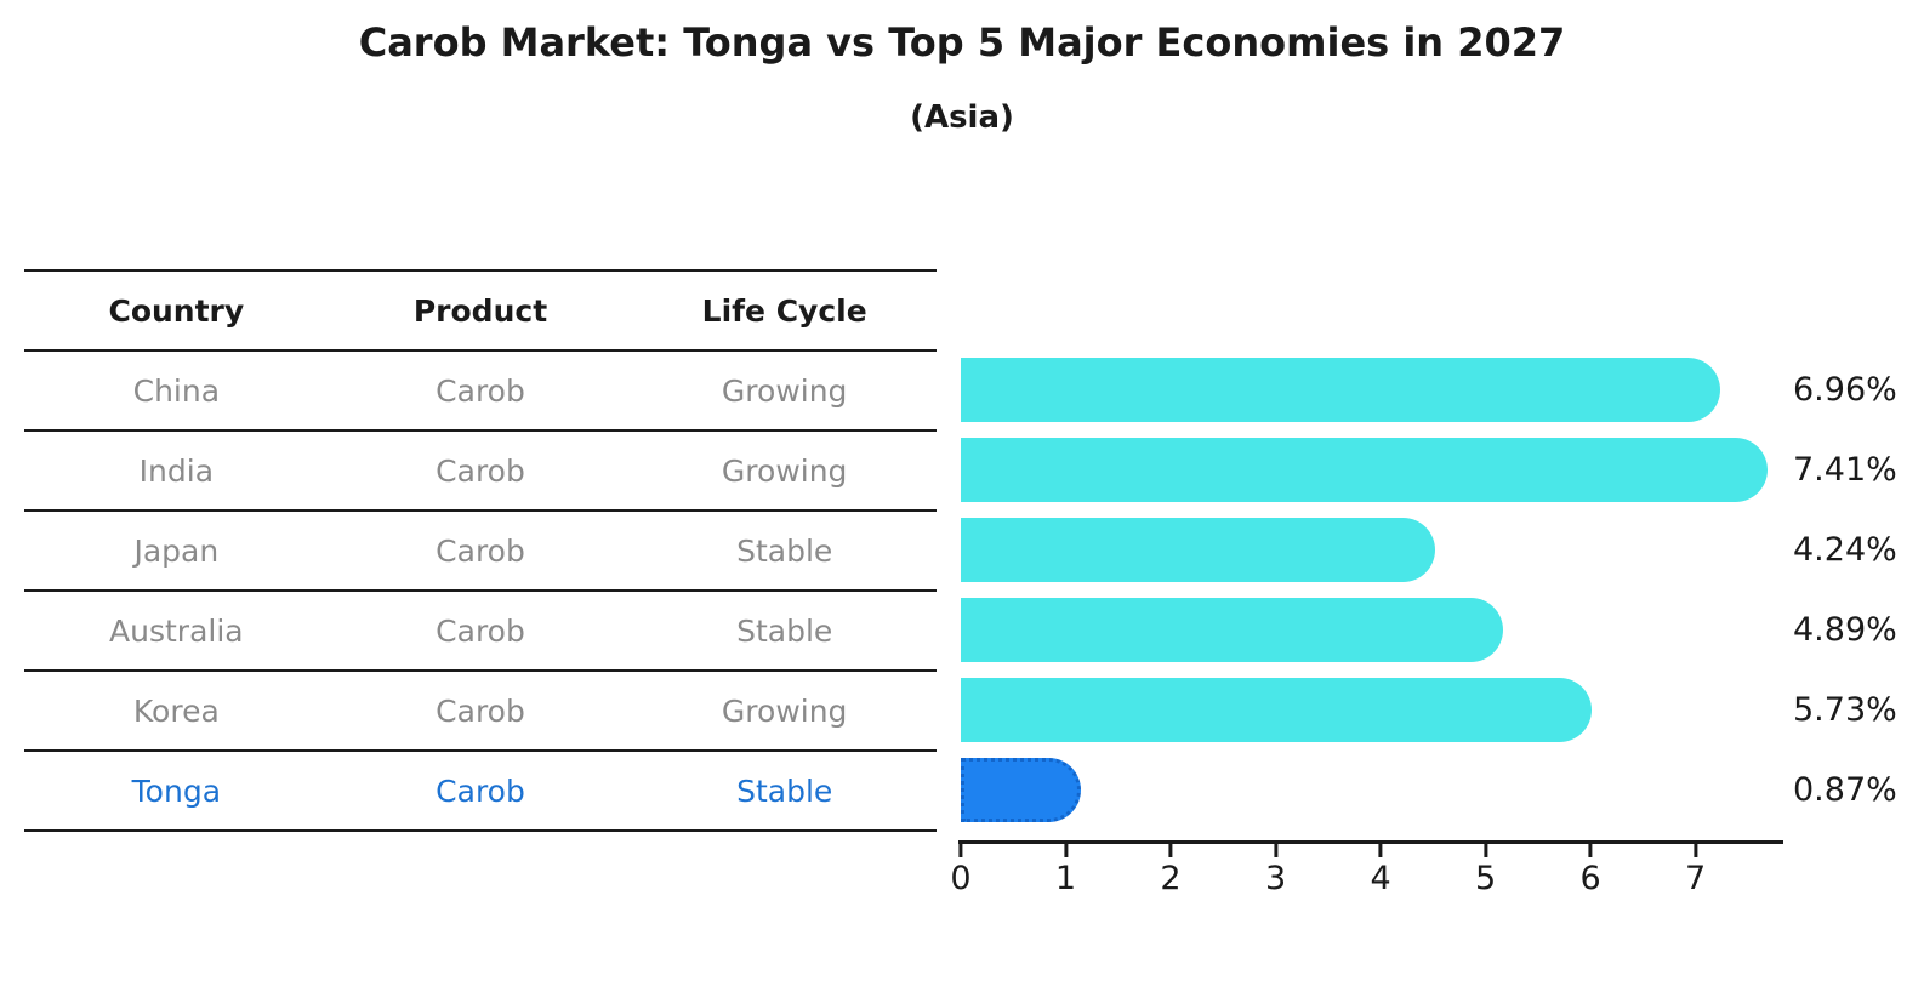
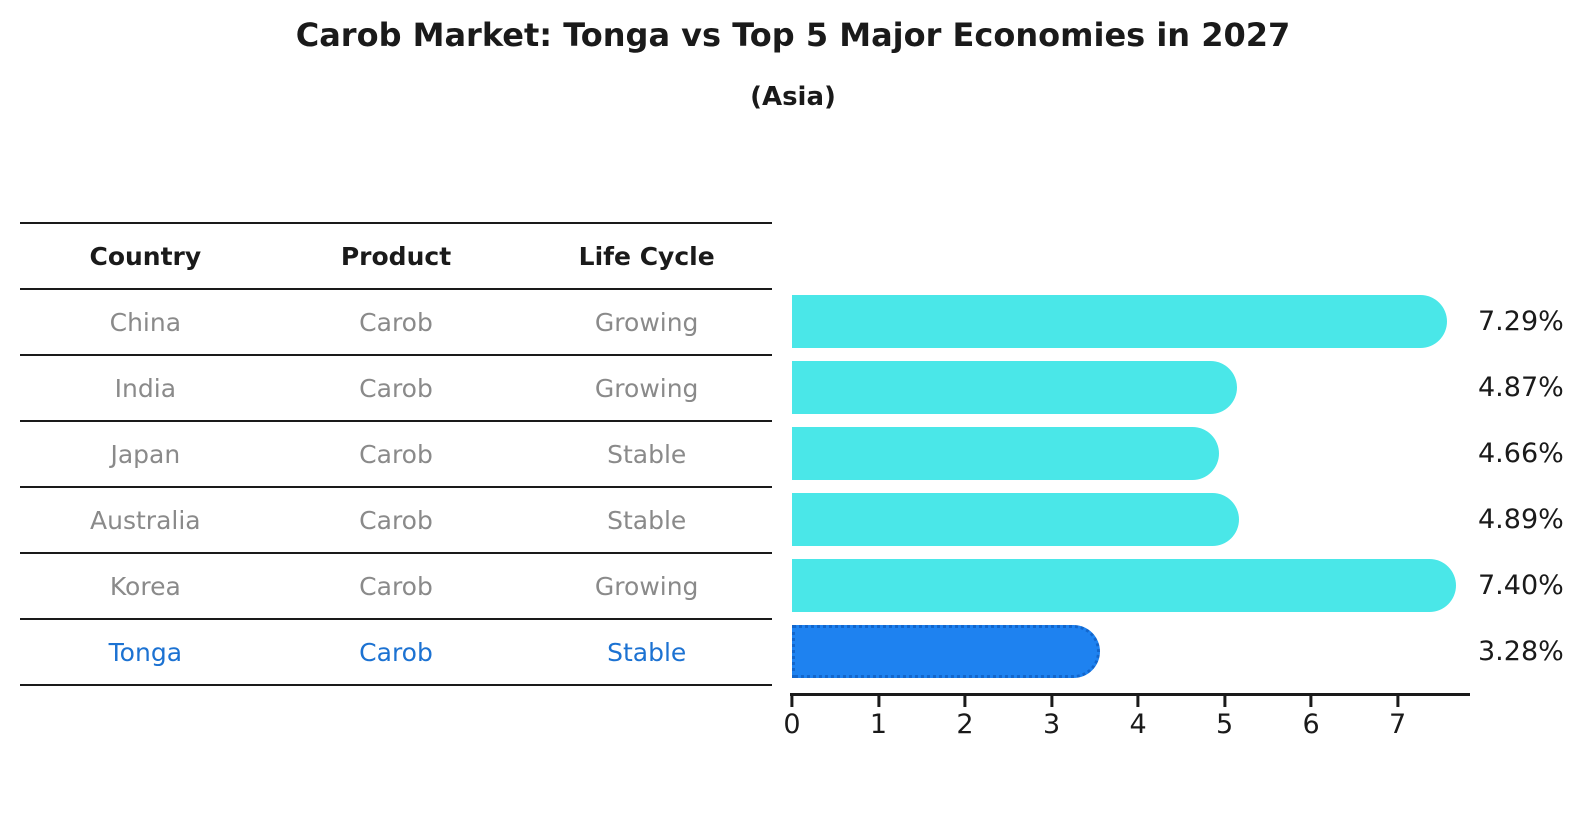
China: 6.96% -> 7.29%
India: 7.41% -> 4.87%
Japan: 4.24% -> 4.66%
Korea: 5.73% -> 7.40%
Tonga: 0.87% -> 3.28%
